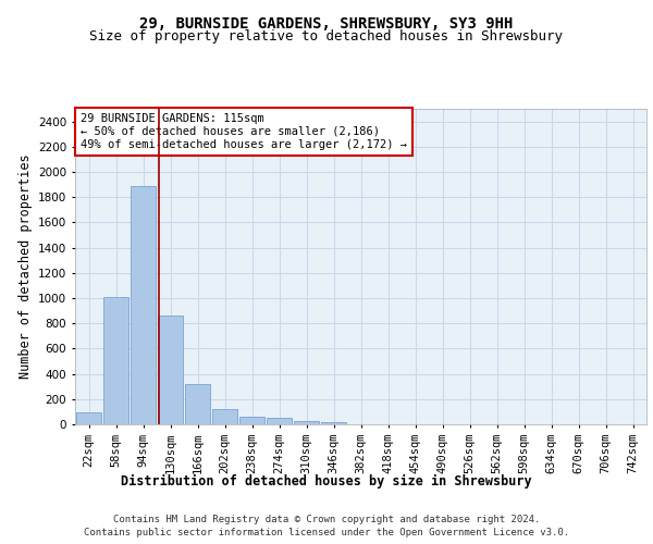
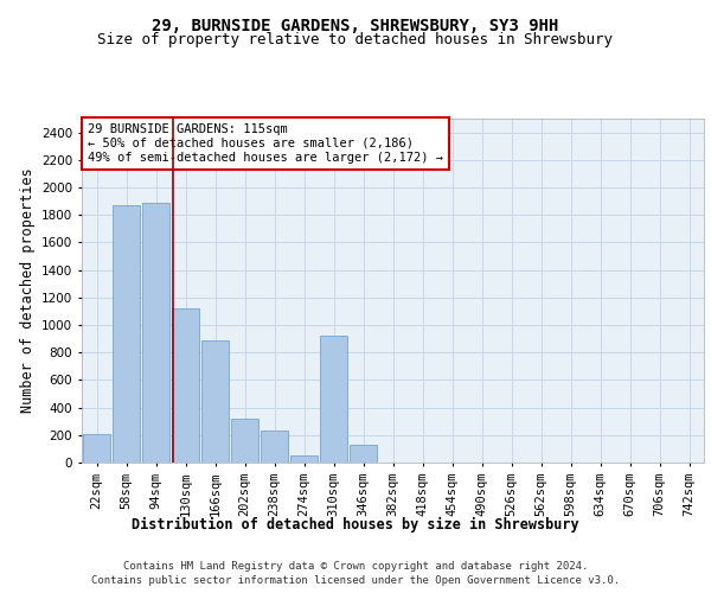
22sqm: 100 -> 210
58sqm: 1010 -> 1870
130sqm: 860 -> 1120
166sqm: 320 -> 890
202sqm: 120 -> 320
238sqm: 60 -> 230
310sqm: 30 -> 920
346sqm: 20 -> 130
